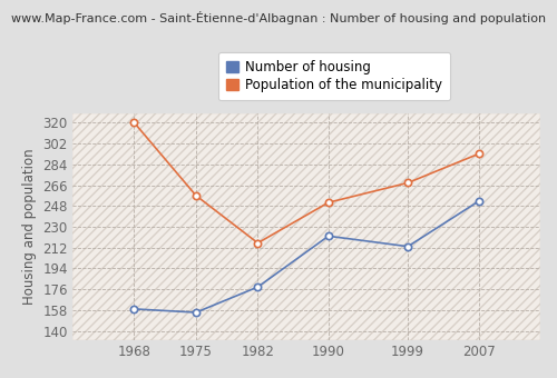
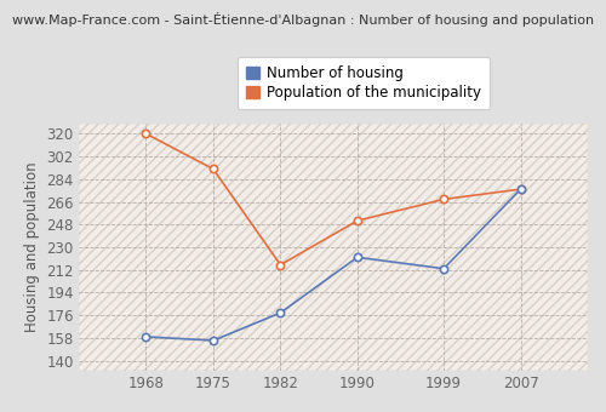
Population of the municipality/1975: 257 -> 292
Number of housing/2007: 252 -> 276
Population of the municipality/2007: 293 -> 276
